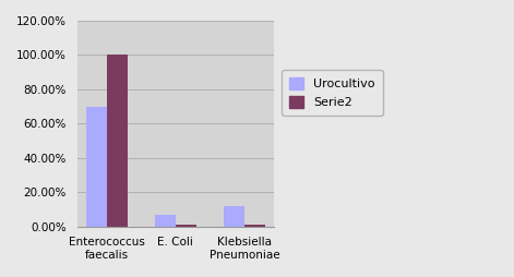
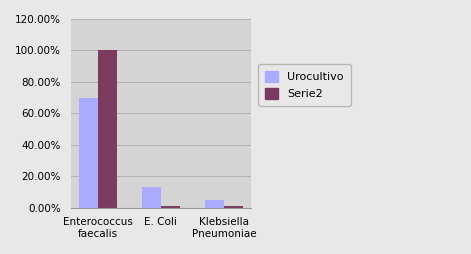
Urocultivo/E. Coli: 7% -> 13%
Urocultivo/Klebsiella Pneumoniae: 12% -> 5%
